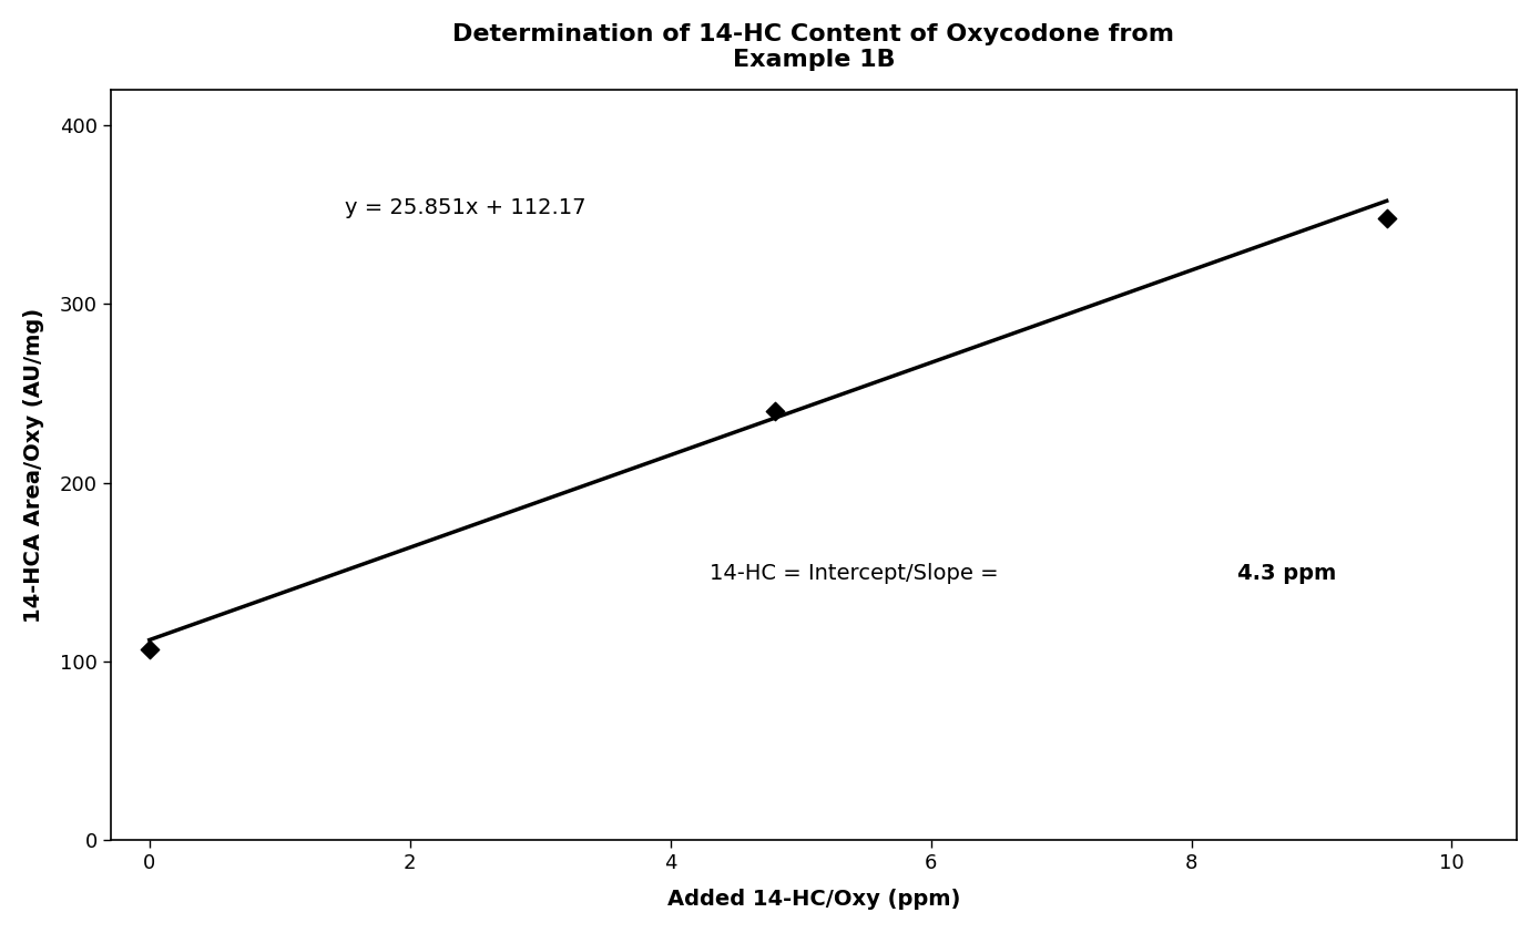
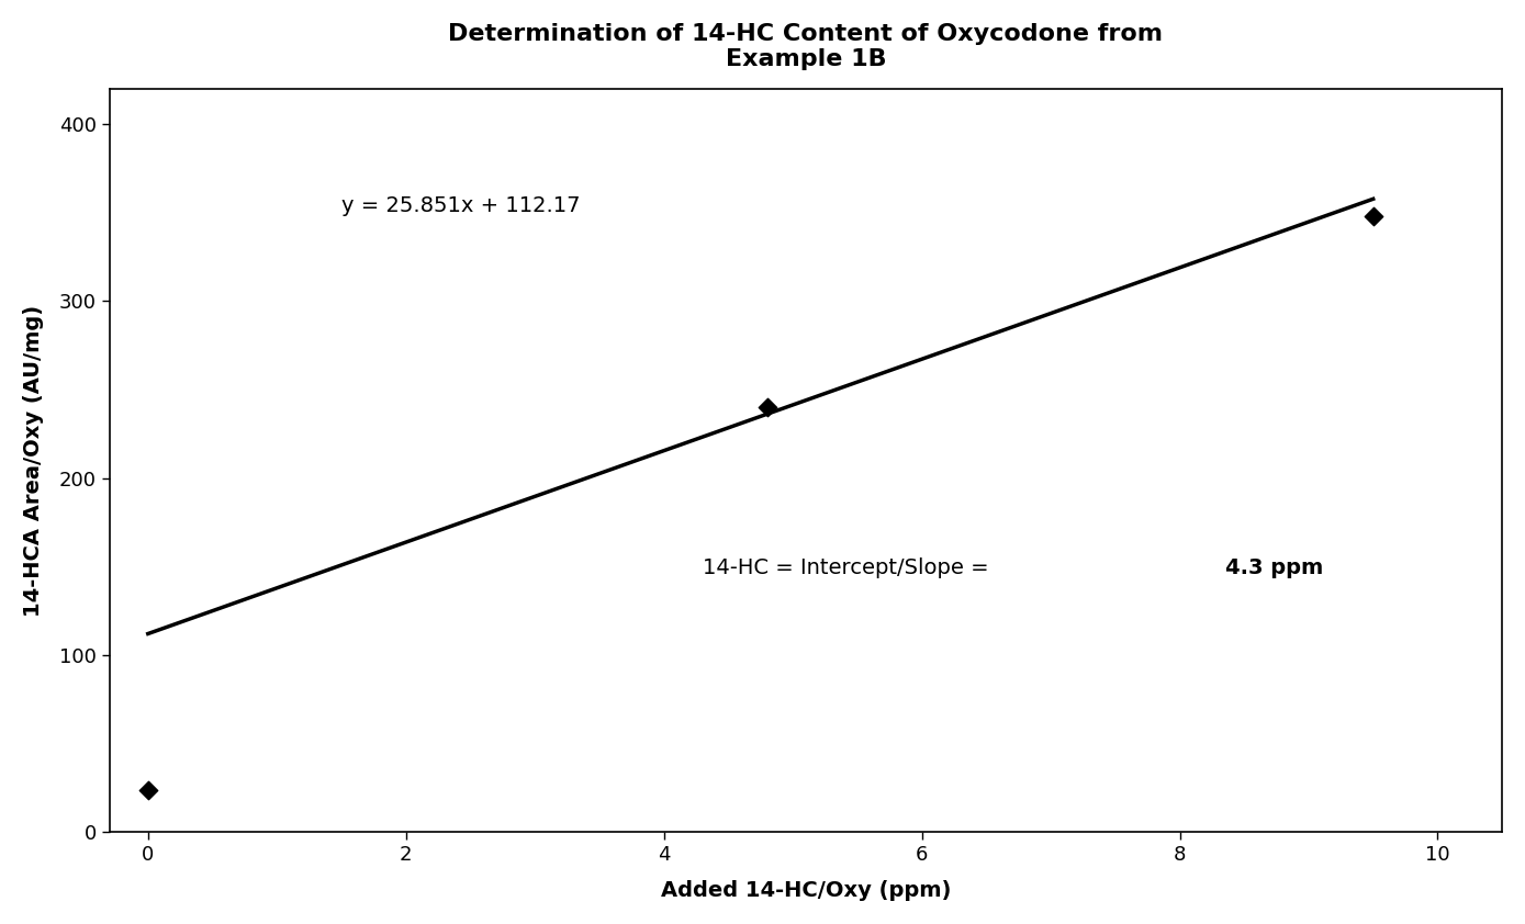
0: 107 -> 24
